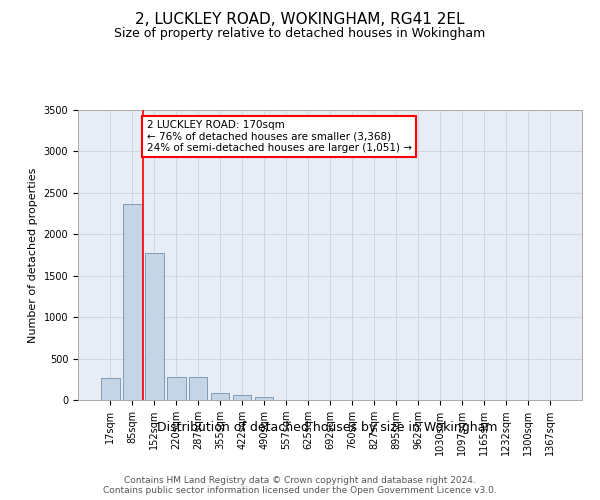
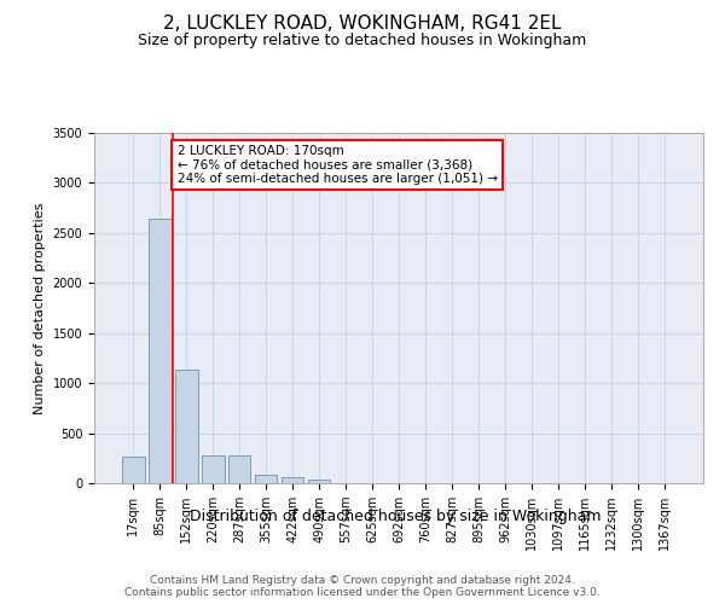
85sqm: 2360 -> 2640
152sqm: 1780 -> 1140
